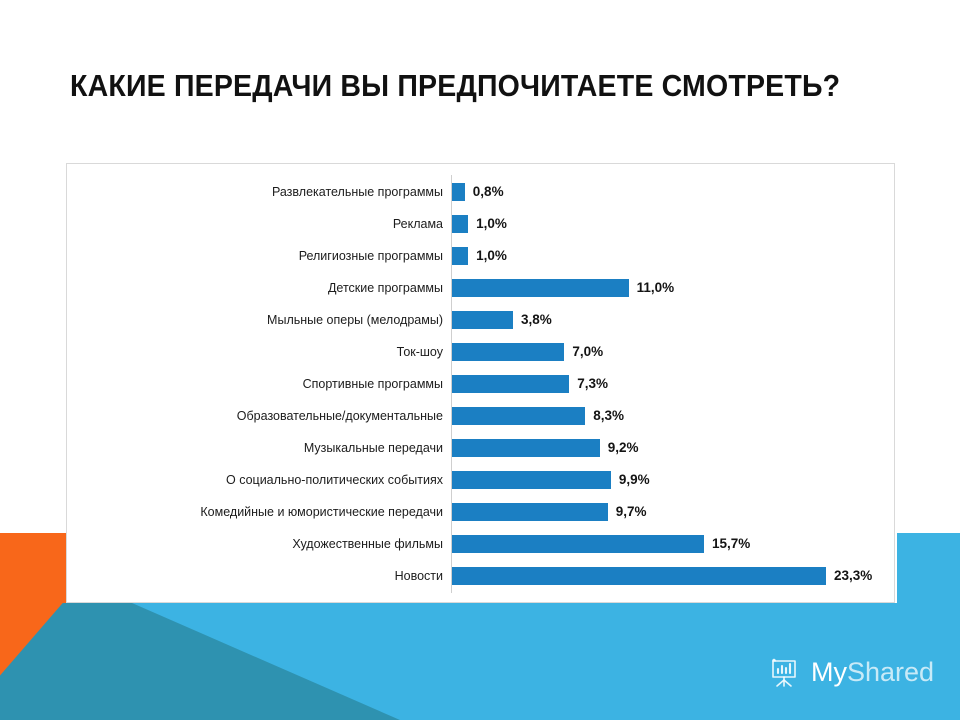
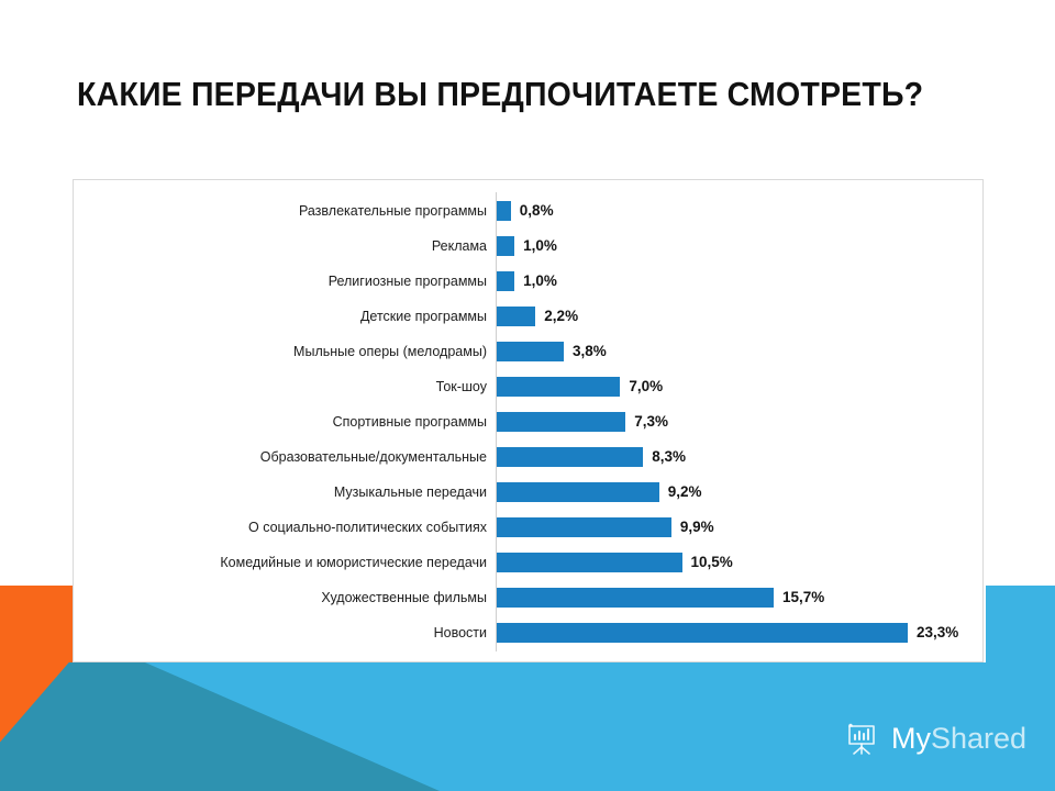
Детские программы: 11,0% -> 2,2%
Комедийные и юмористические передачи: 9,7% -> 10,5%
